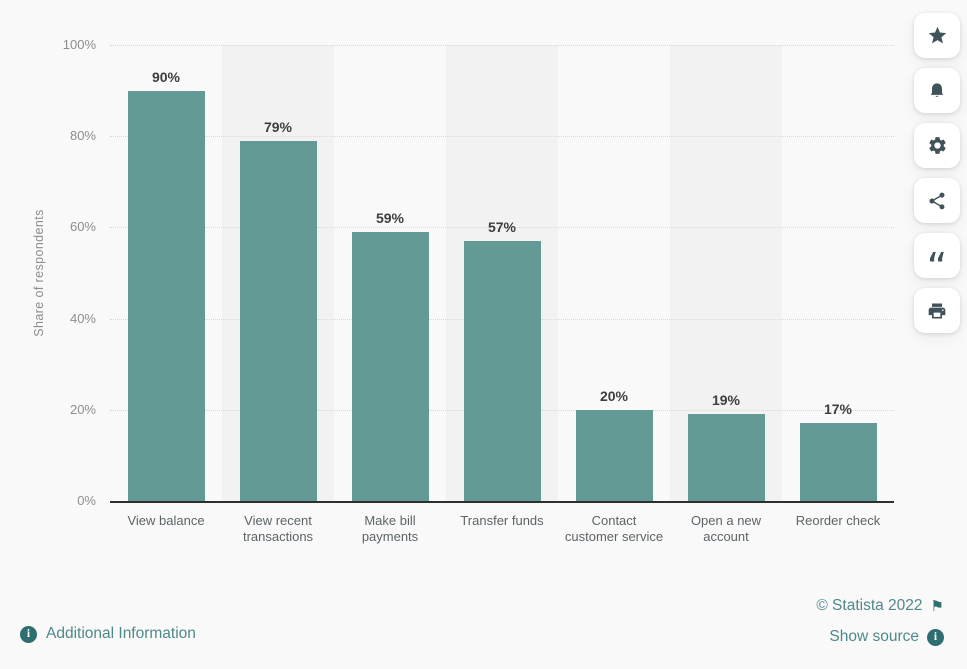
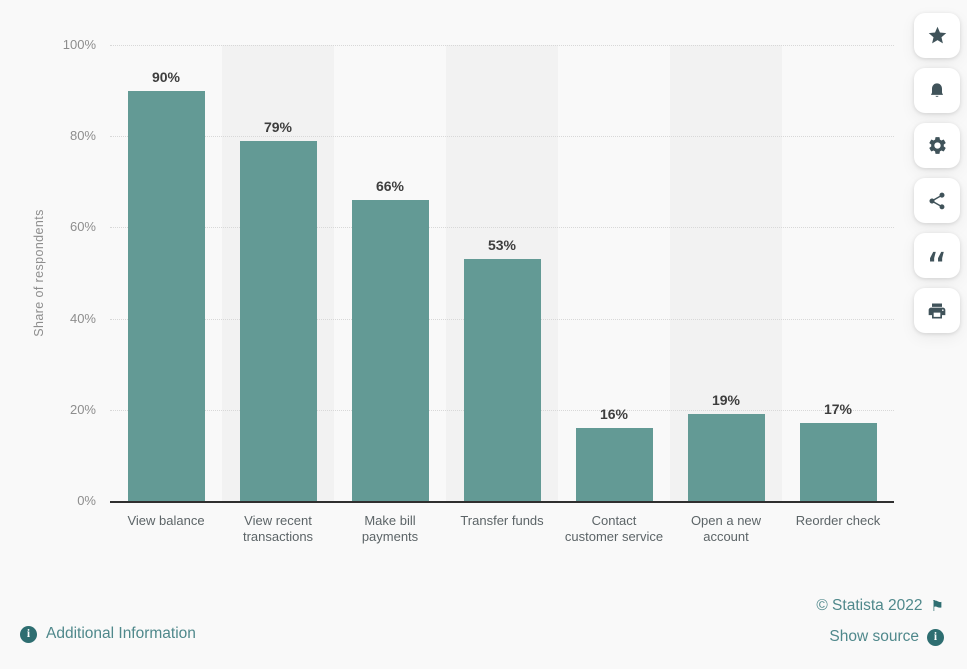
Make bill payments: 59% -> 66%
Transfer funds: 57% -> 53%
Contact customer service: 20% -> 16%
